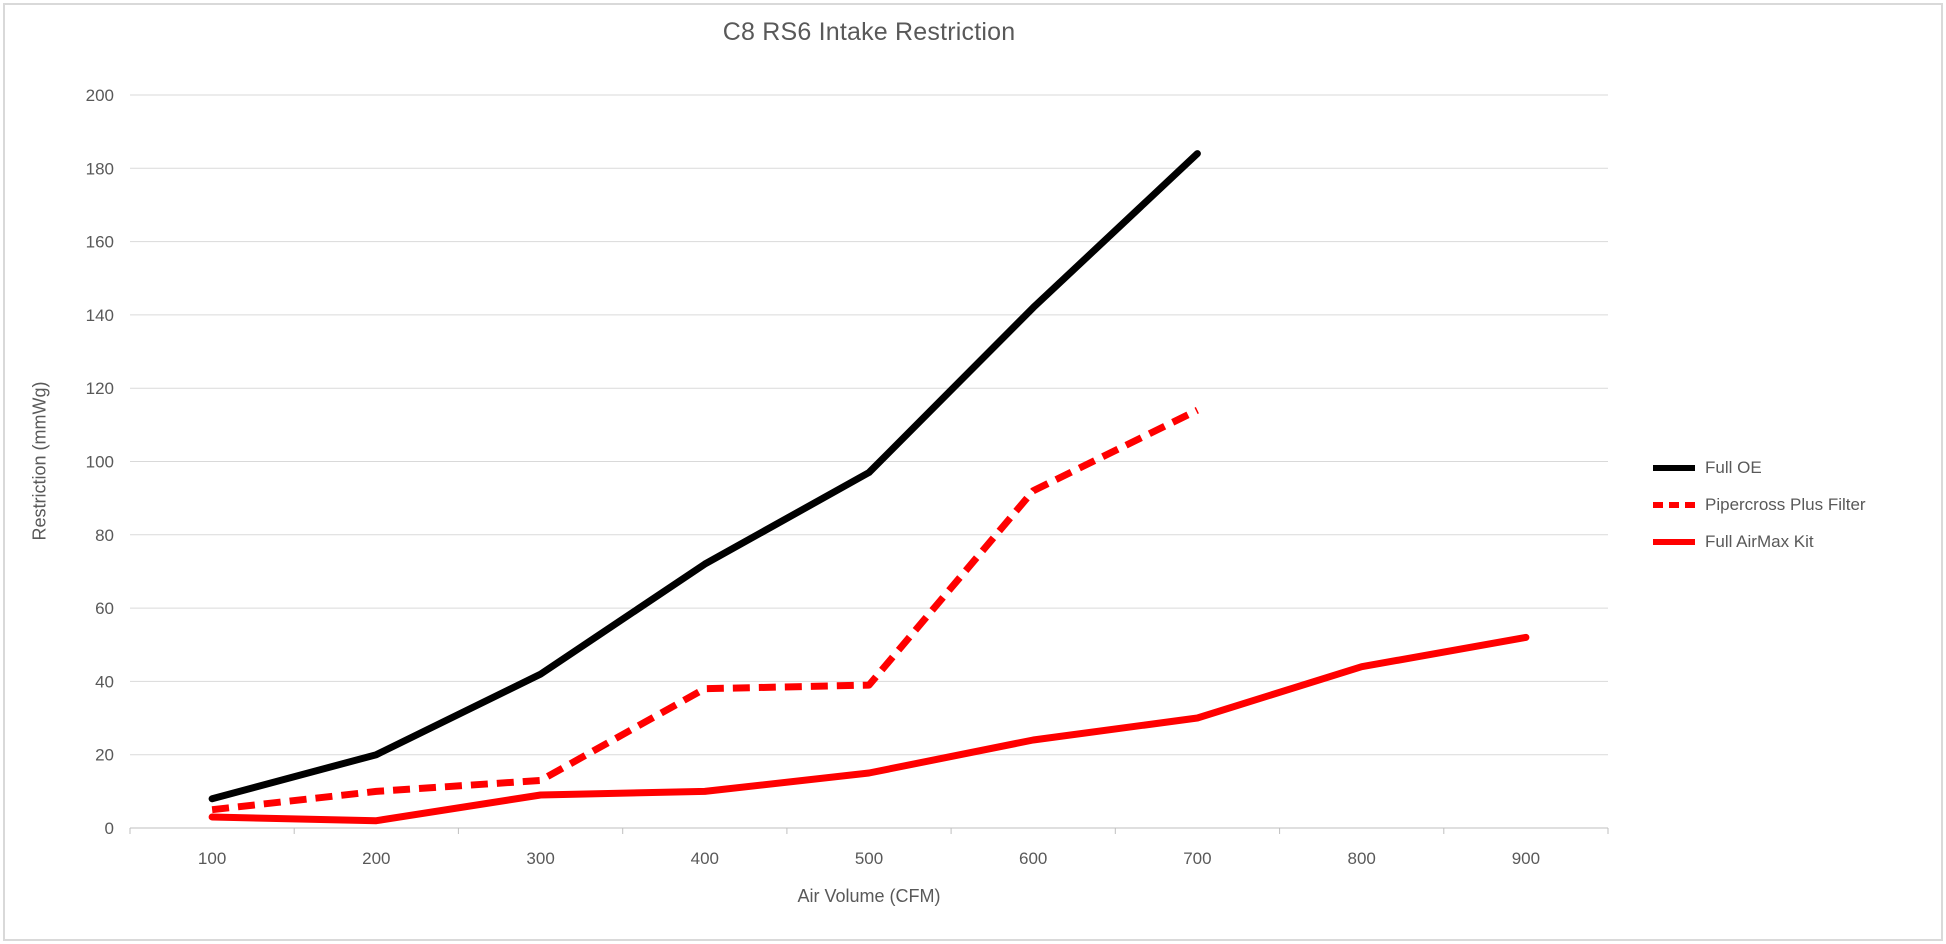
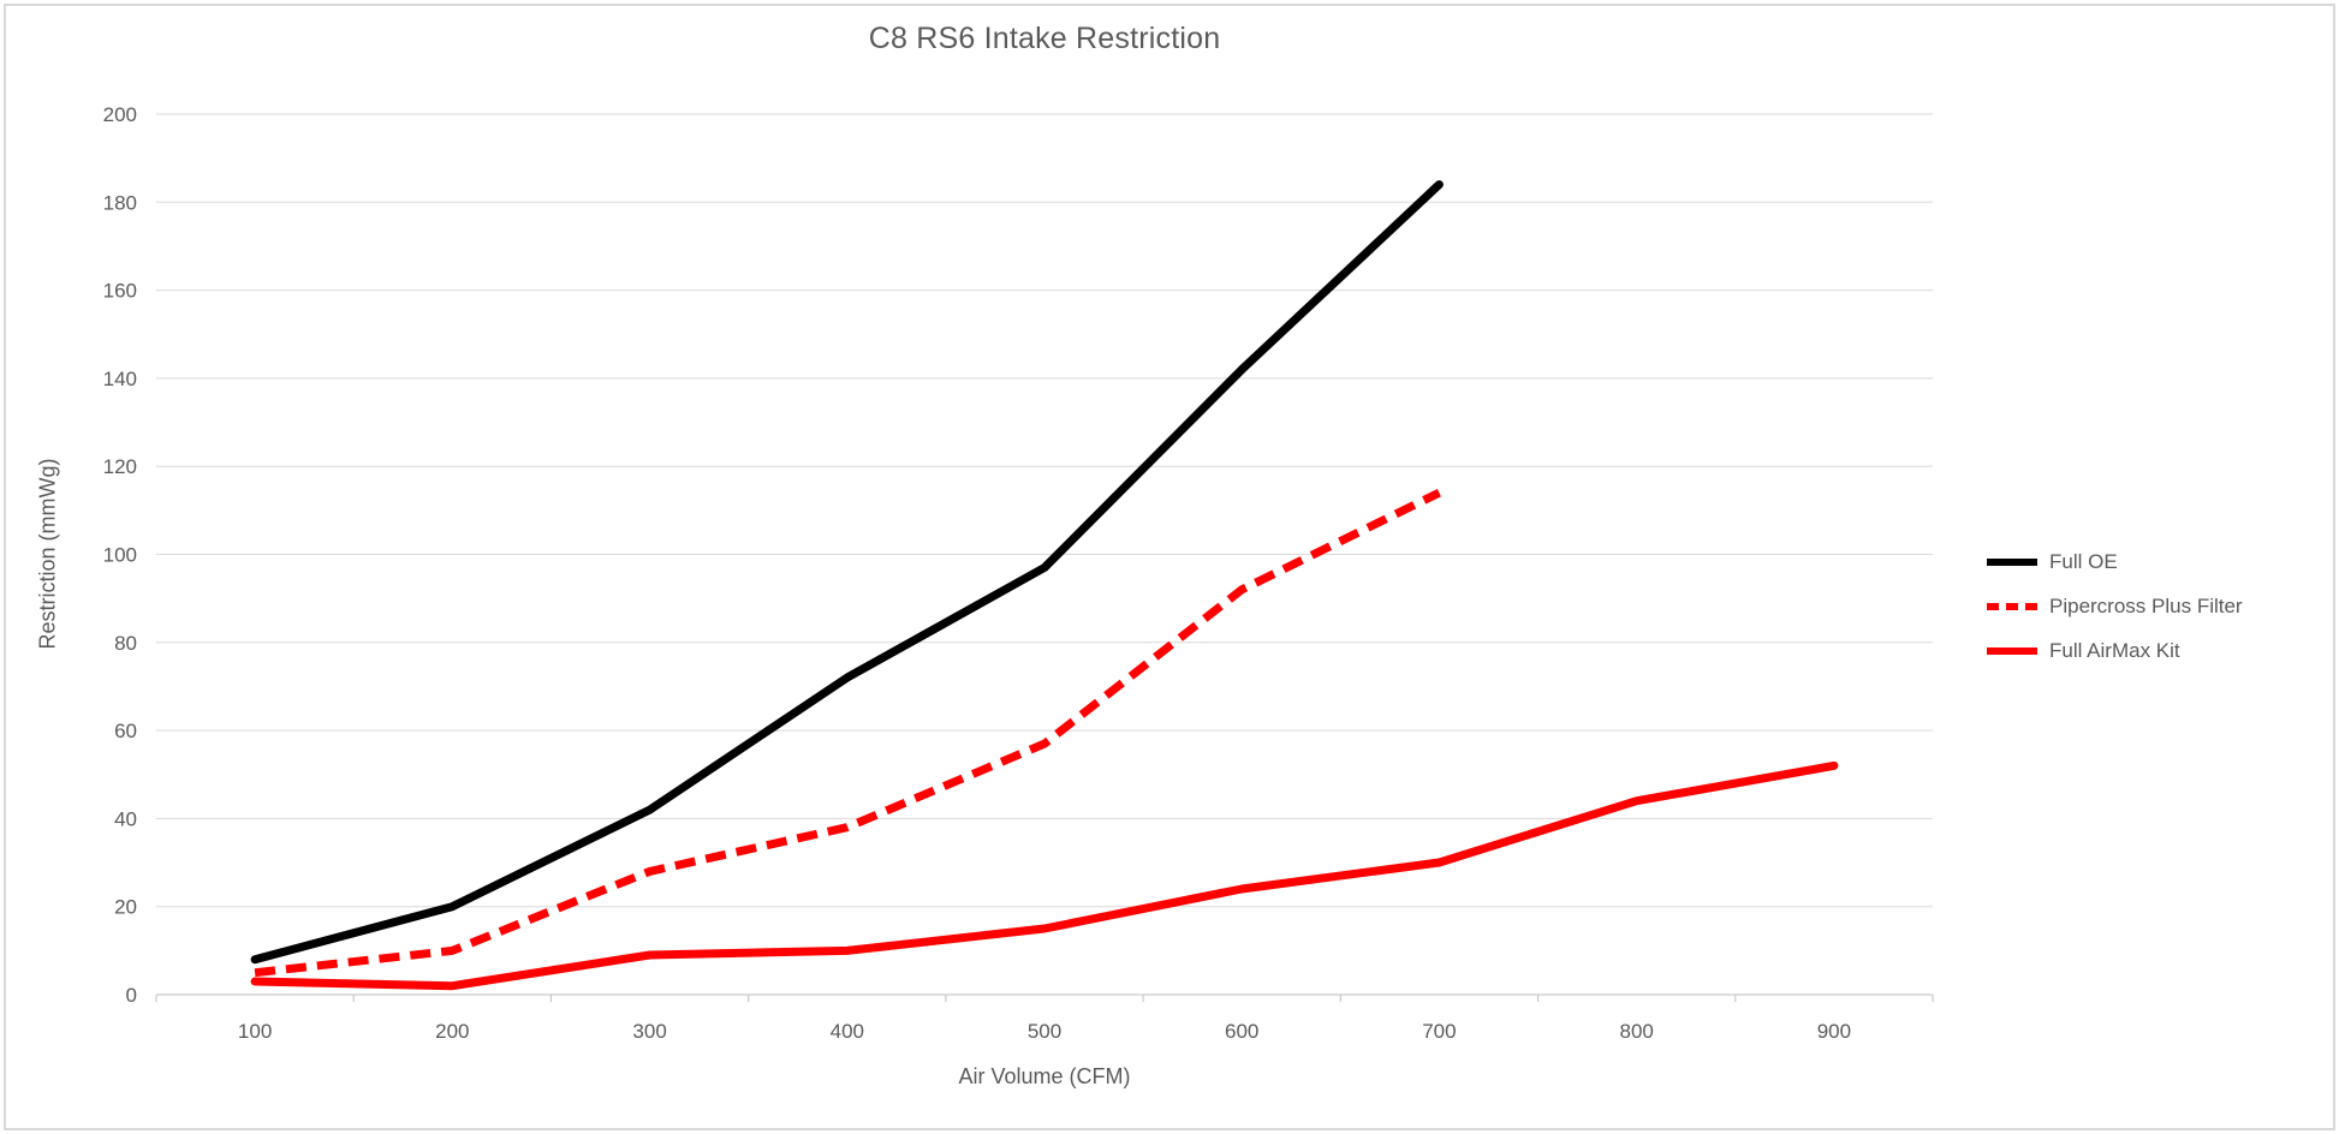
Pipercross Plus Filter/300: 13 -> 28
Pipercross Plus Filter/500: 39 -> 57
